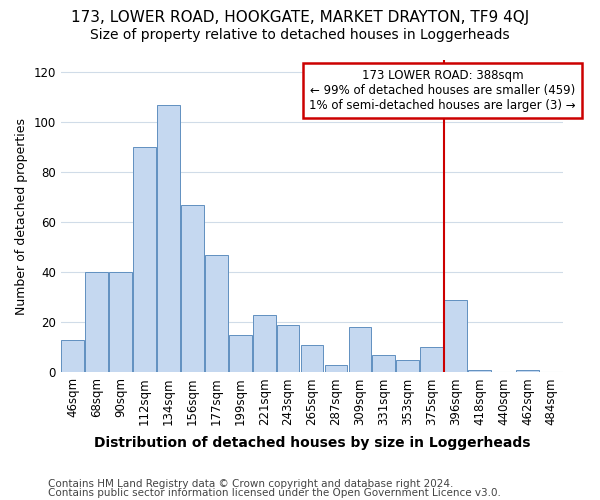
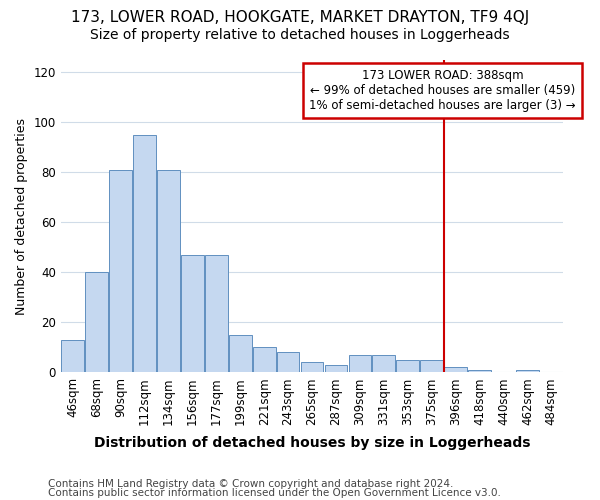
90sqm: 40 -> 81
112sqm: 90 -> 95
134sqm: 107 -> 81
156sqm: 67 -> 47
221sqm: 23 -> 10
243sqm: 19 -> 8
265sqm: 11 -> 4
309sqm: 18 -> 7
375sqm: 10 -> 5
396sqm: 29 -> 2
